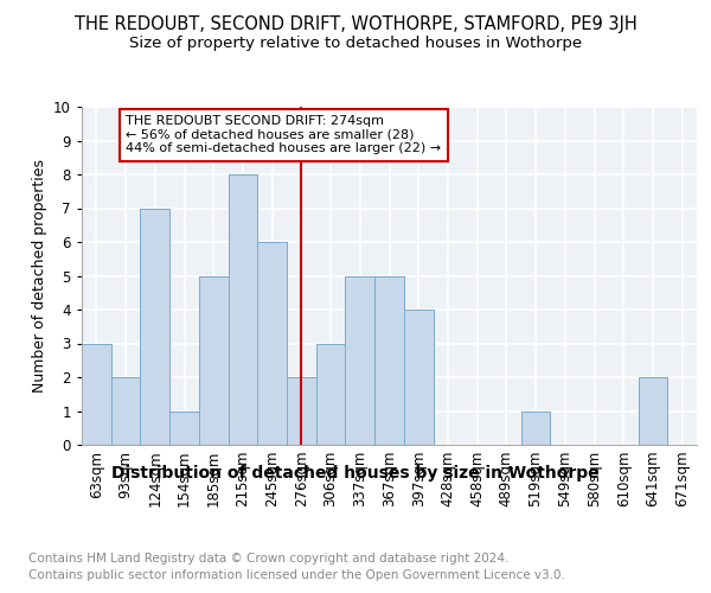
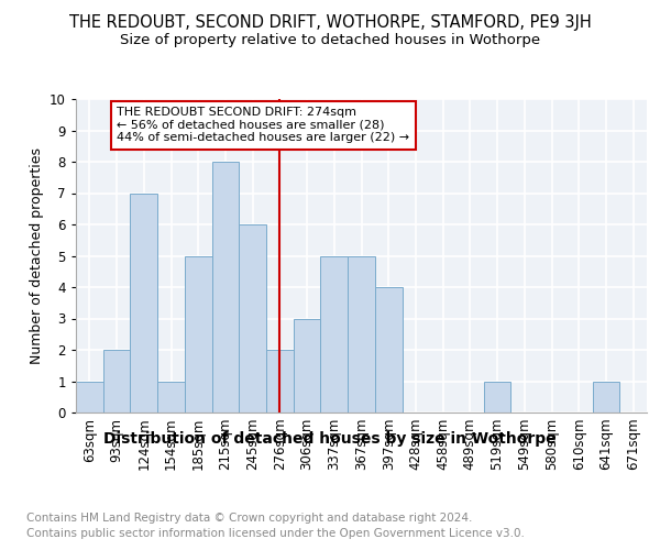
63sqm: 3 -> 1
641sqm: 2 -> 1
